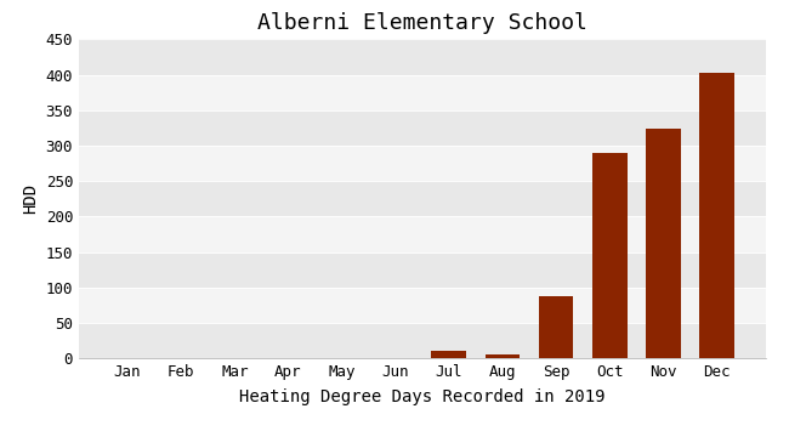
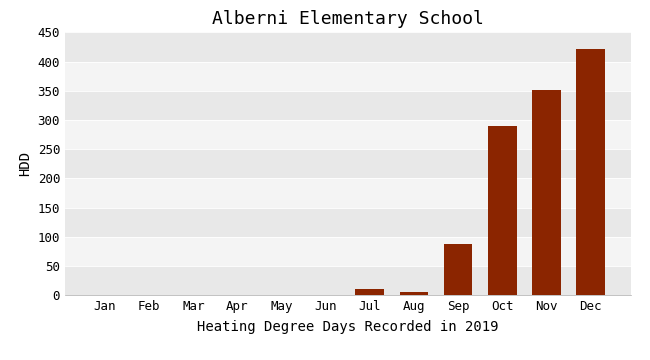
Nov: 324 -> 352
Dec: 402 -> 422
